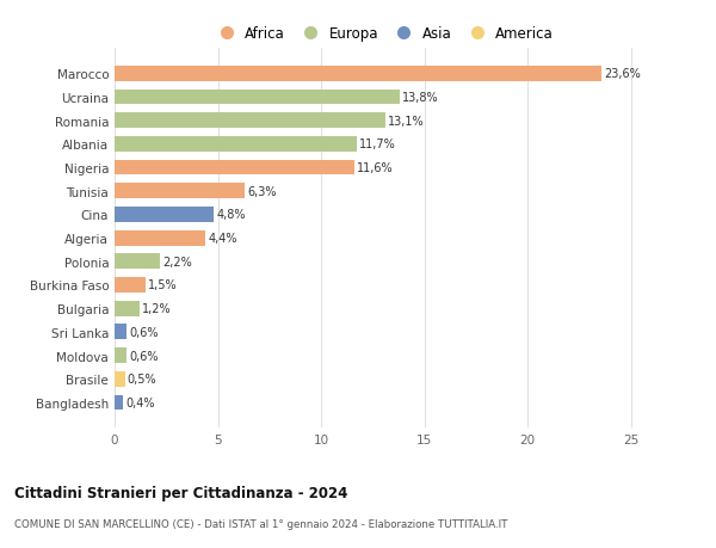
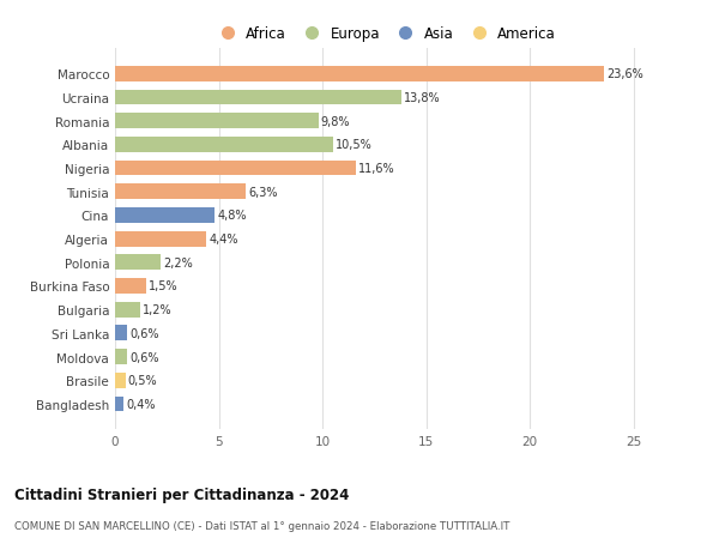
Romania: 13,1% -> 9,8%
Albania: 11,7% -> 10,5%
